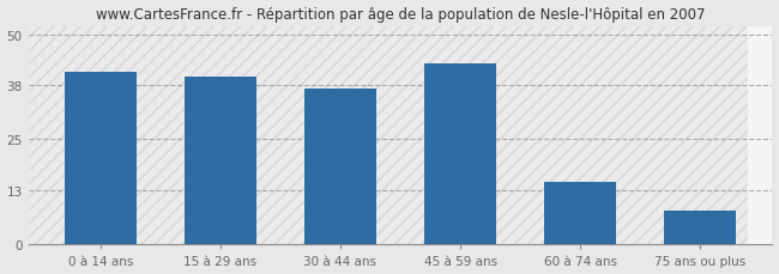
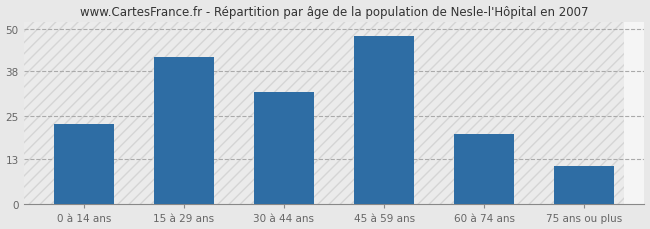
0 à 14 ans: 41 -> 23
15 à 29 ans: 40 -> 42
30 à 44 ans: 37 -> 32
45 à 59 ans: 43 -> 48
60 à 74 ans: 15 -> 20
75 ans ou plus: 8 -> 11
